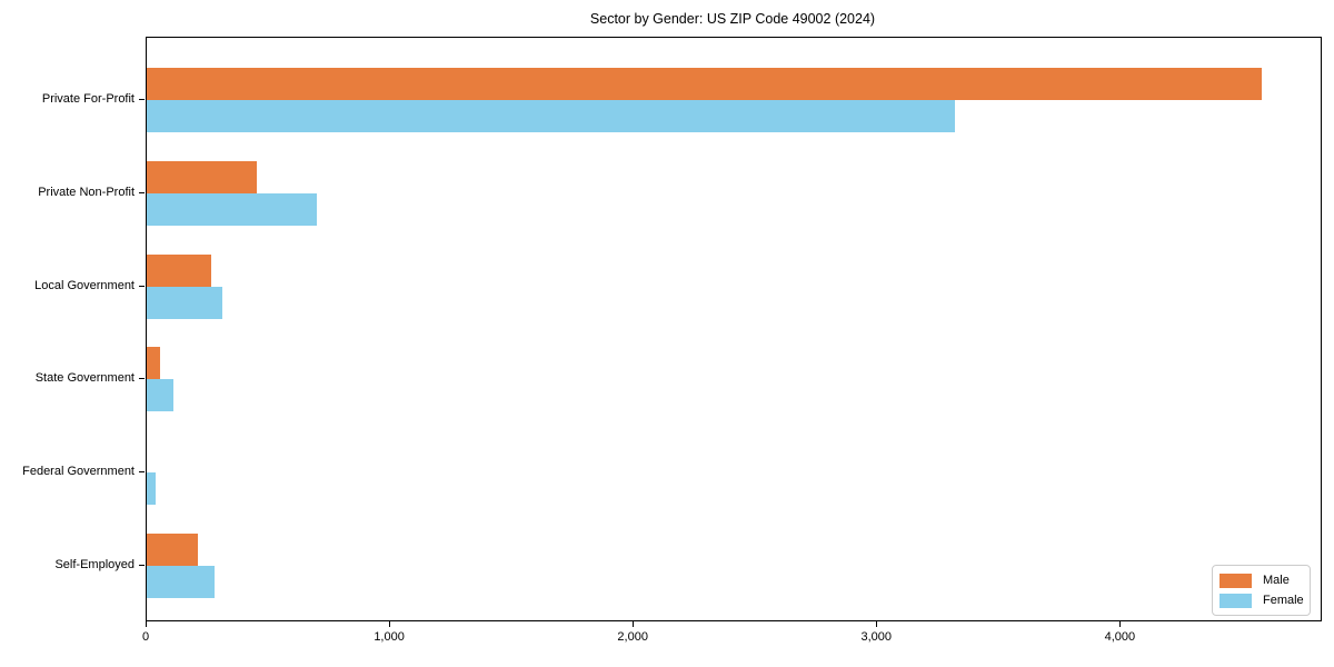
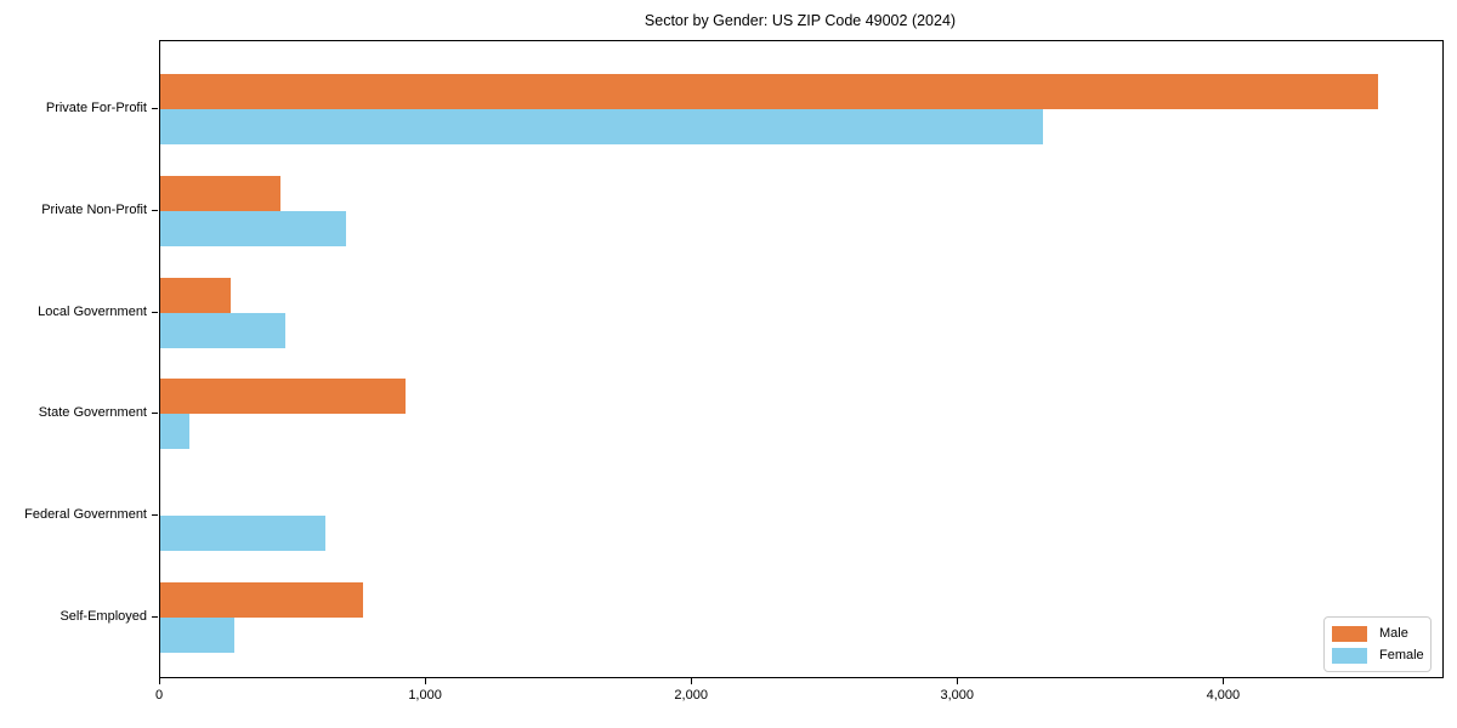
Female/Local Government: 310 -> 470
Male/State Government: 60 -> 920
Female/Federal Government: 40 -> 620
Male/Self-Employed: 210 -> 760
